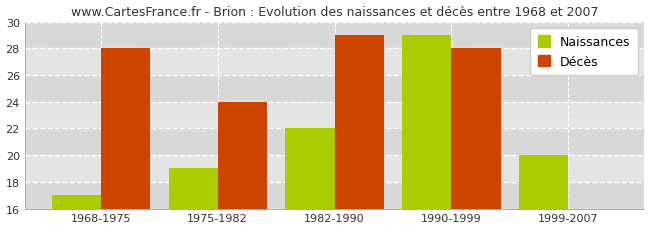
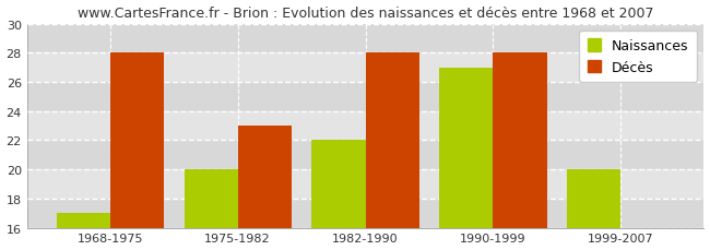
Naissances/1975-1982: 19 -> 20
Décès/1975-1982: 24 -> 23
Décès/1982-1990: 29 -> 28
Naissances/1990-1999: 29 -> 27
